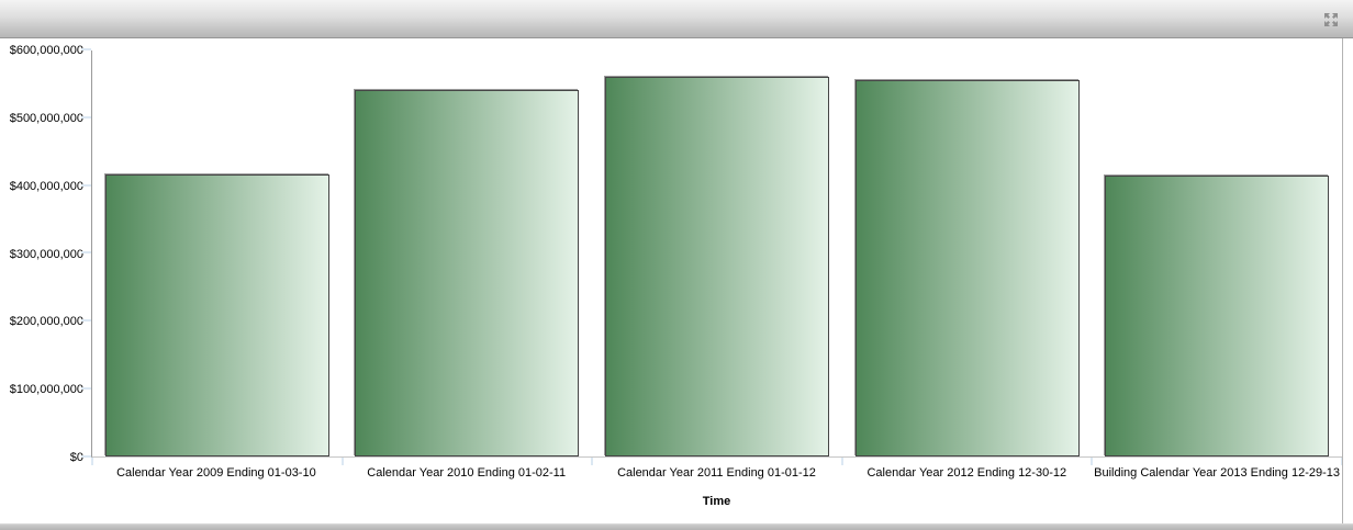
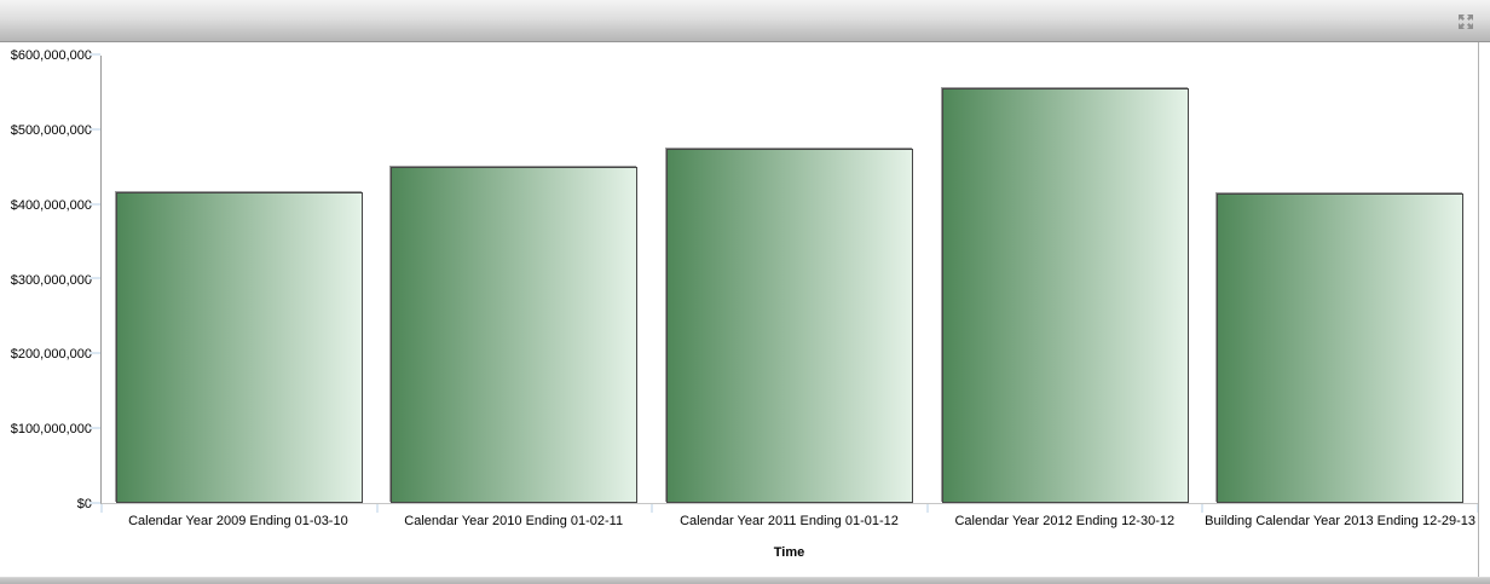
Calendar Year 2010 Ending 01-02-11: $540000000 -> $450000000
Calendar Year 2011 Ending 01-01-12: $560000000 -> $470000000
